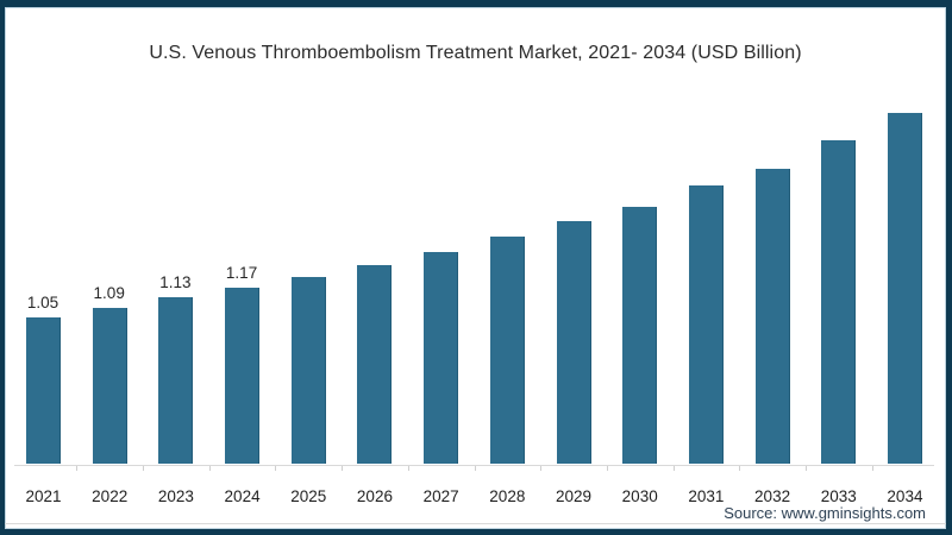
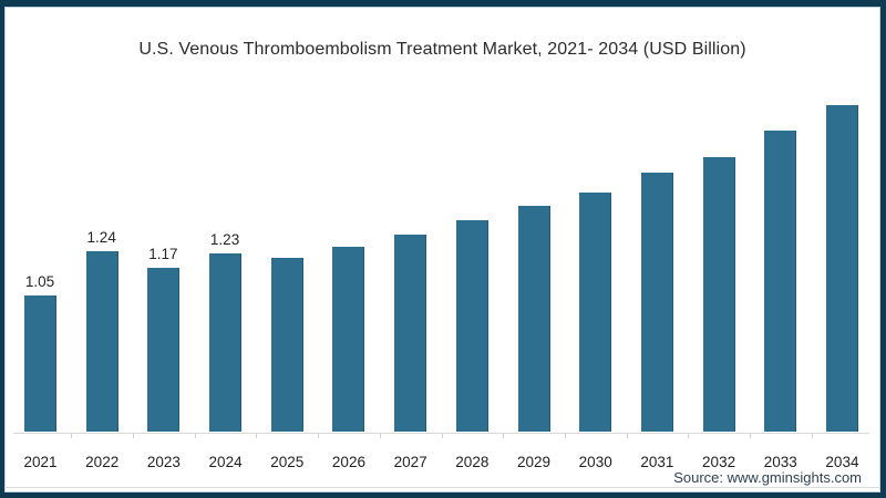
2022: 1.09 -> 1.24
2023: 1.13 -> 1.17
2024: 1.17 -> 1.23
